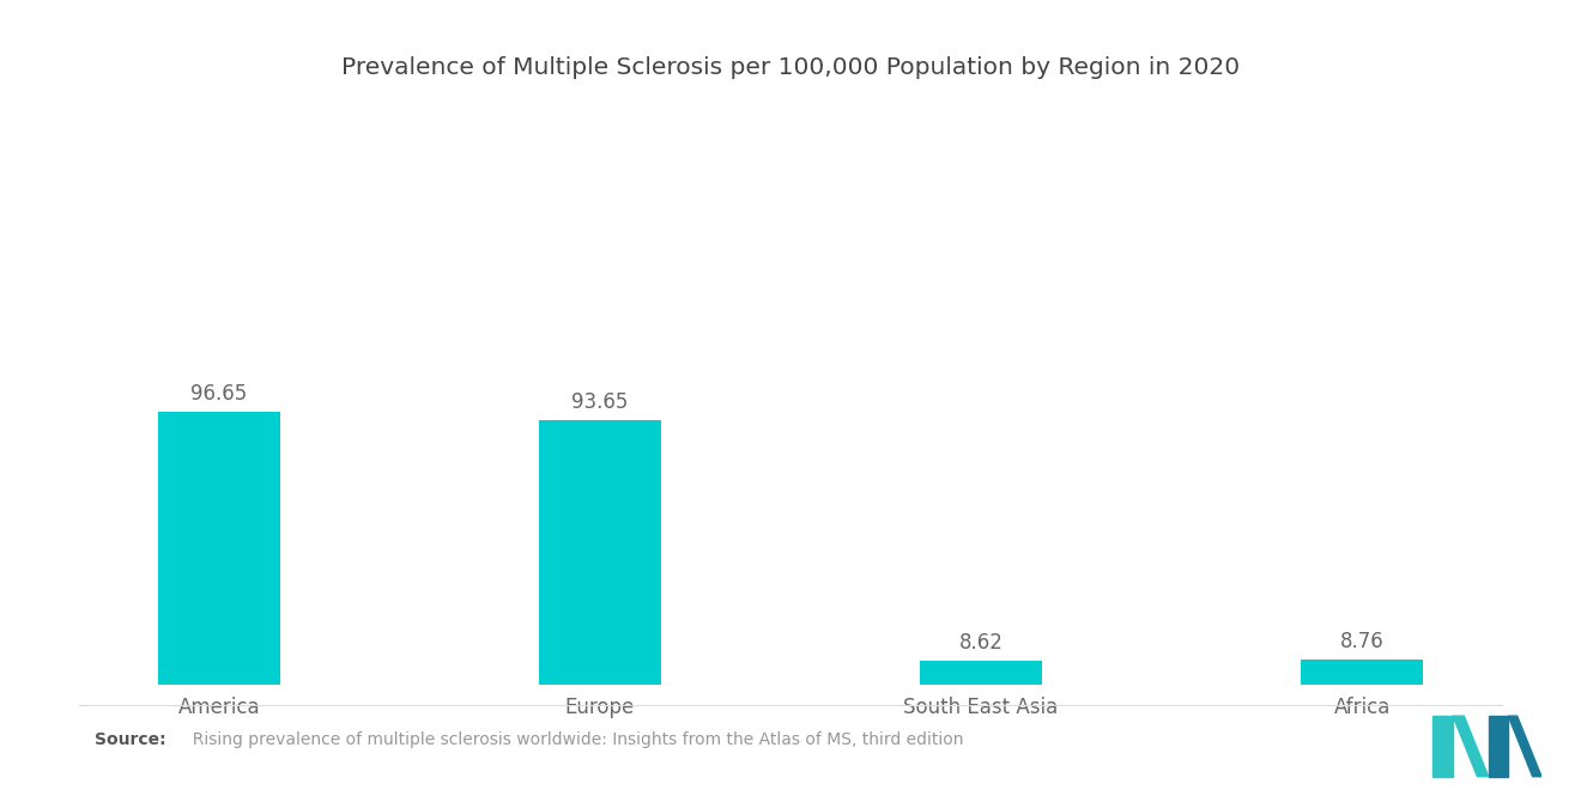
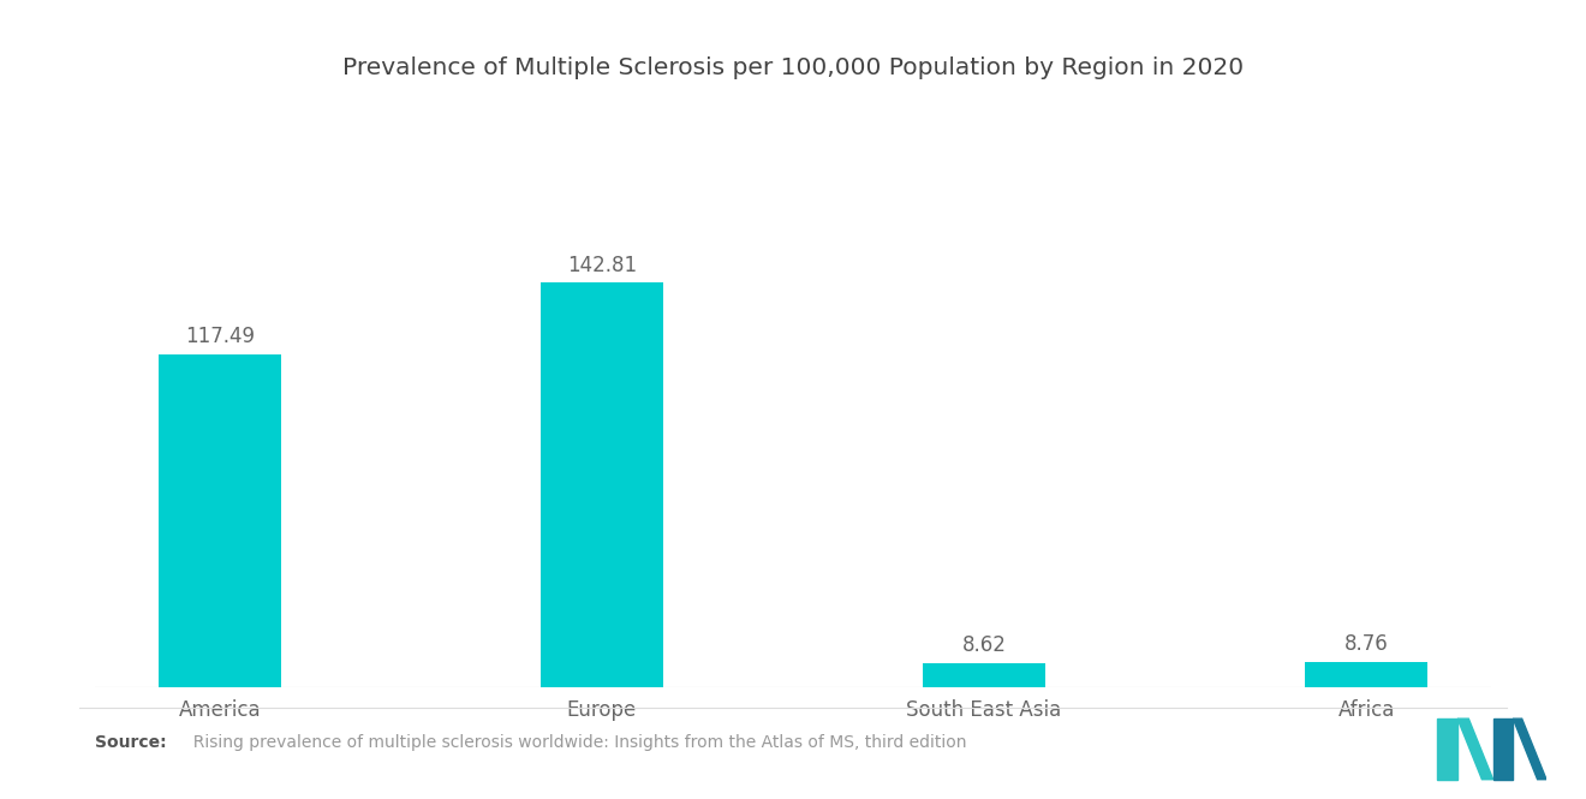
America: 96.65 -> 117.49
Europe: 93.65 -> 142.81
